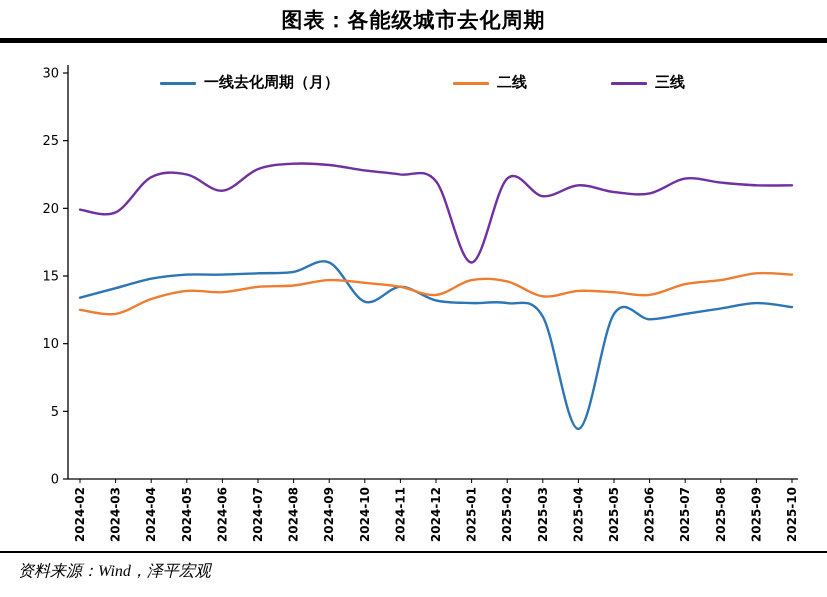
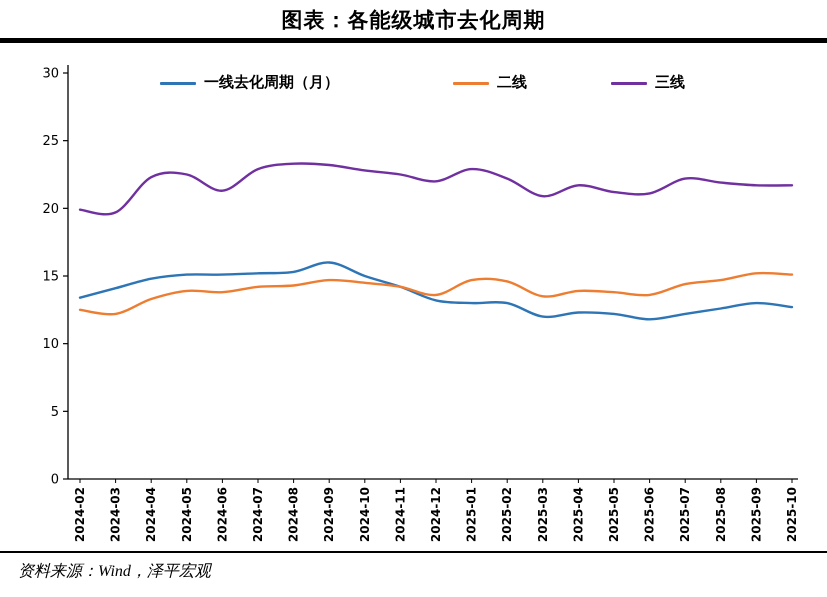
一线去化周期（月）/2024-10: 13.1 -> 15.0
三线/2025-01: 16.0 -> 22.9
一线去化周期（月）/2025-04: 3.7 -> 12.3
